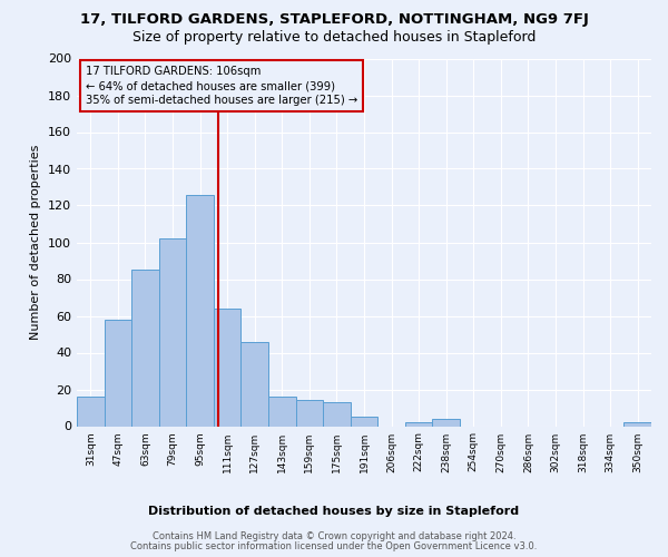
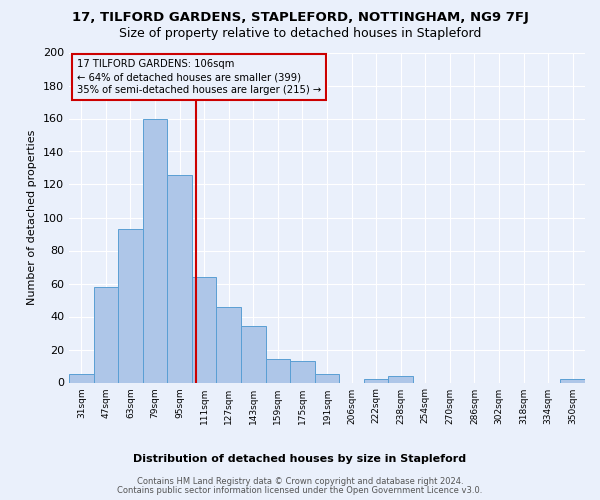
31sqm: 16 -> 5
63sqm: 85 -> 93
79sqm: 102 -> 160
143sqm: 16 -> 34
